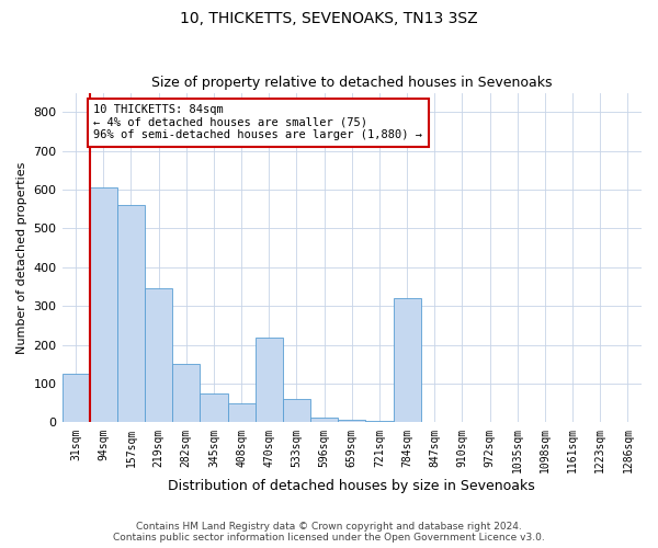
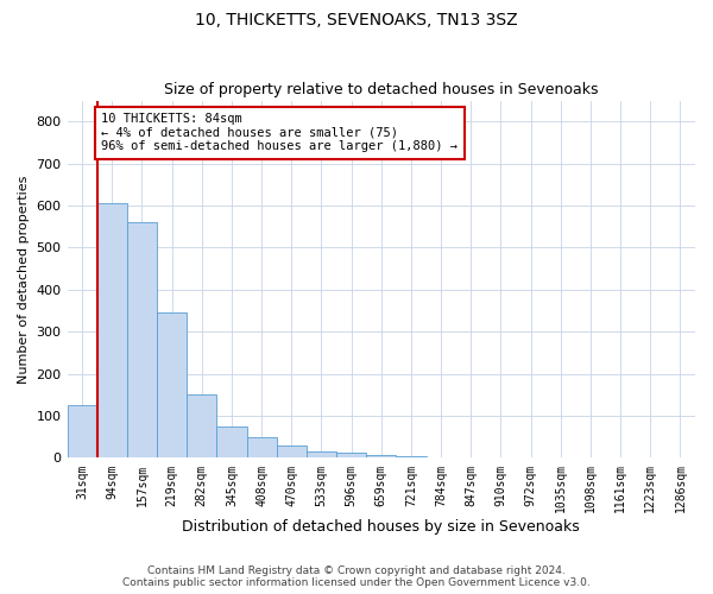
470sqm: 220 -> 30
533sqm: 60 -> 15
784sqm: 320 -> 2
